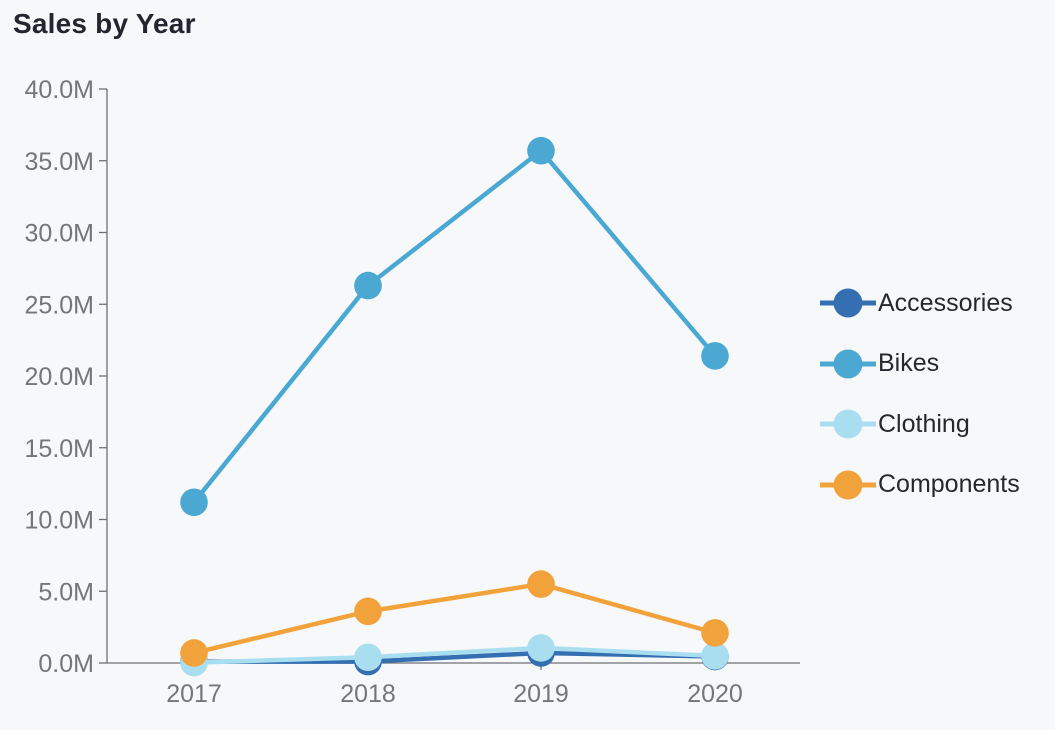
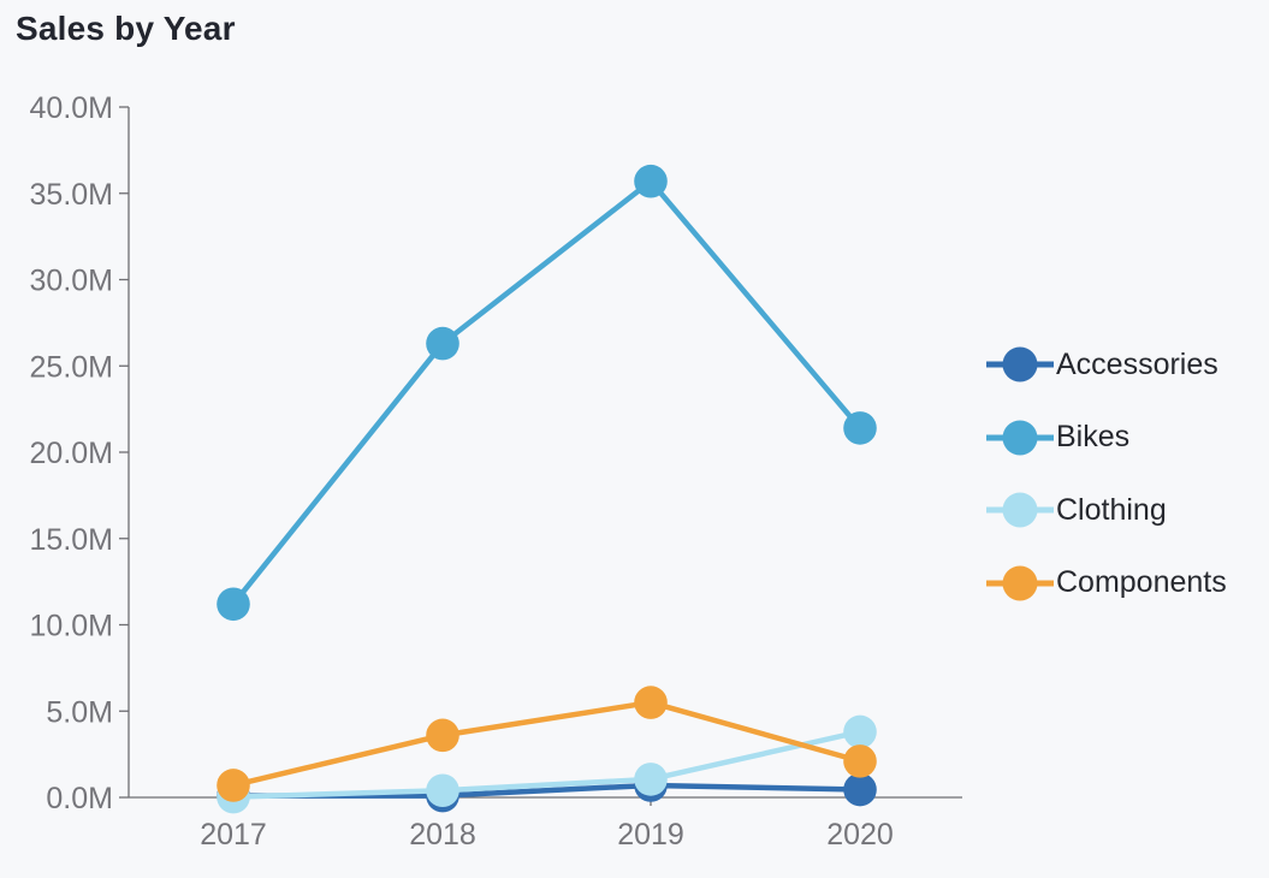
Clothing/2020: 0.5M -> 3.8M
